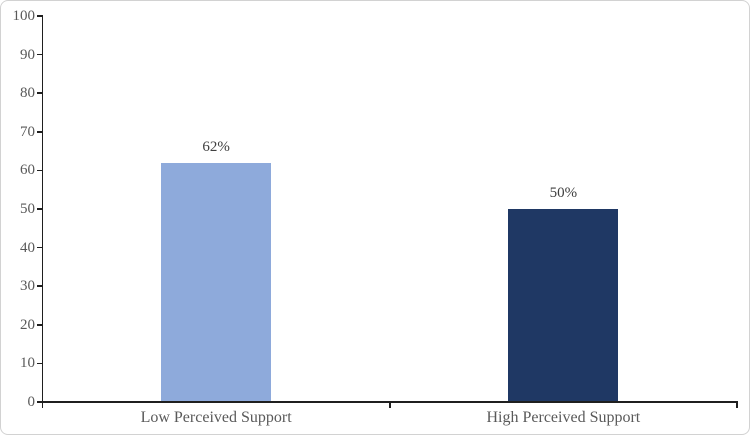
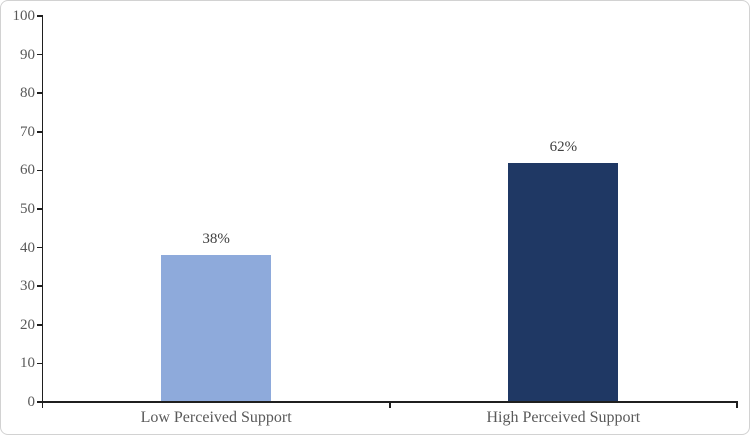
Low Perceived Support: 62% -> 38%
High Perceived Support: 50% -> 62%
